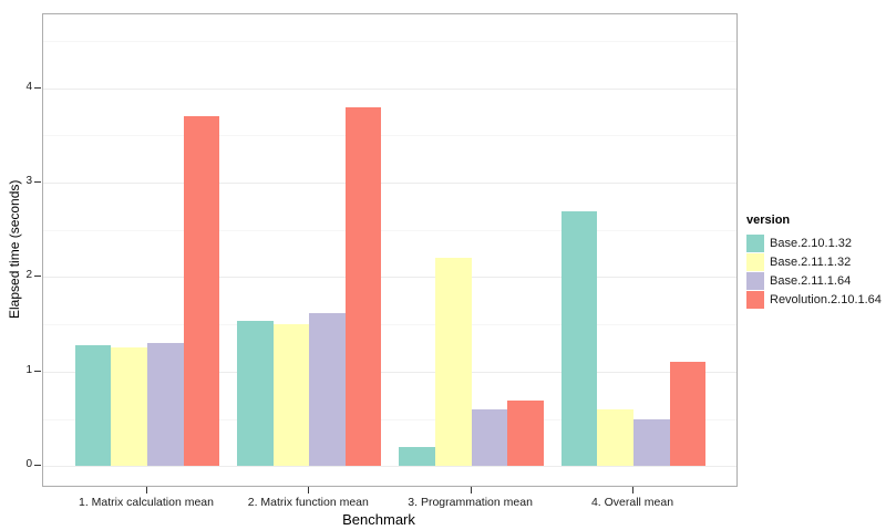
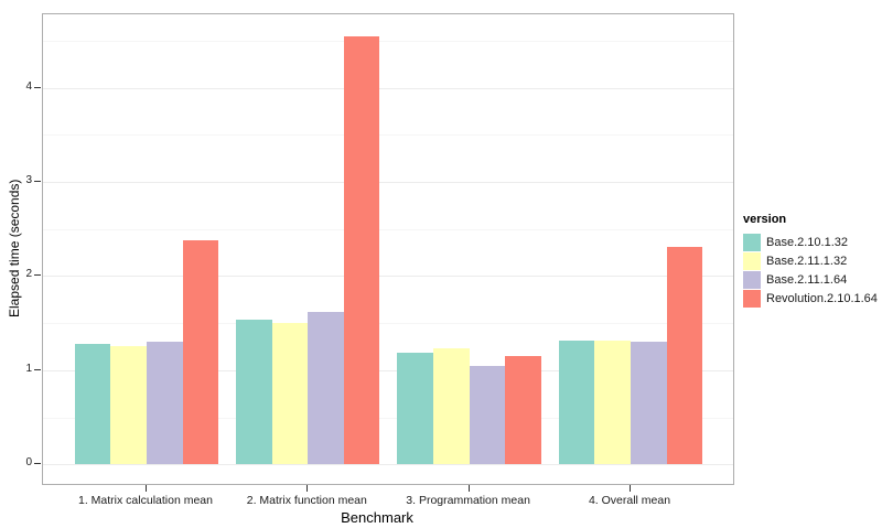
Revolution.2.10.1.64/1. Matrix calculation mean: 3.7 -> 2.4
Revolution.2.10.1.64/2. Matrix function mean: 3.8 -> 4.5
Base.2.10.1.32/3. Programmation mean: 0.2 -> 1.2
Base.2.11.1.32/3. Programmation mean: 2.2 -> 1.2
Base.2.11.1.64/3. Programmation mean: 0.6 -> 1.1
Revolution.2.10.1.64/3. Programmation mean: 0.7 -> 1.1
Base.2.10.1.32/4. Overall mean: 2.7 -> 1.3
Base.2.11.1.32/4. Overall mean: 0.6 -> 1.3
Base.2.11.1.64/4. Overall mean: 0.5 -> 1.3
Revolution.2.10.1.64/4. Overall mean: 1.1 -> 2.3
